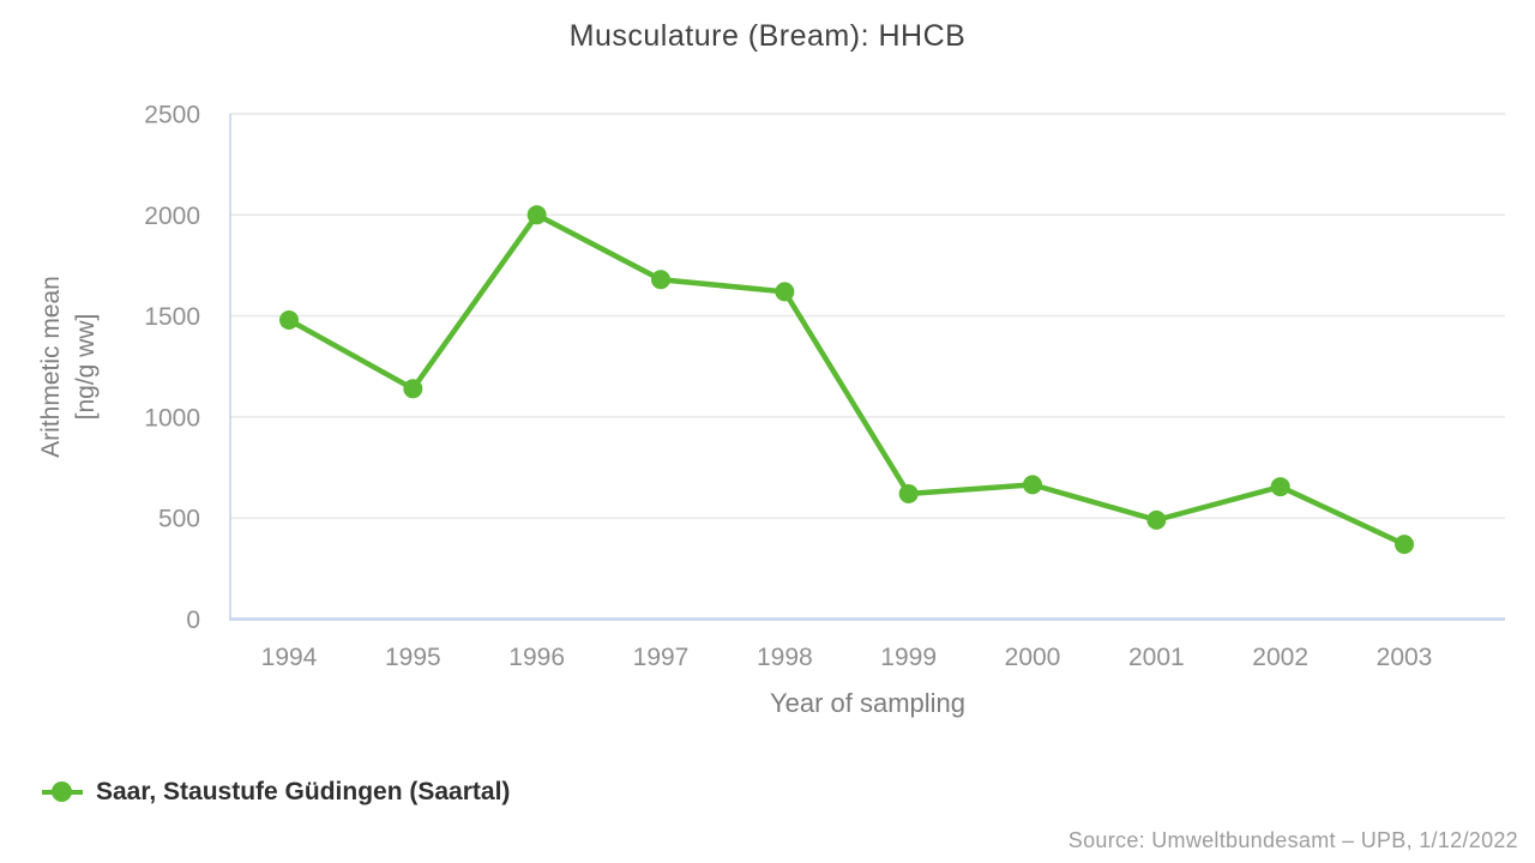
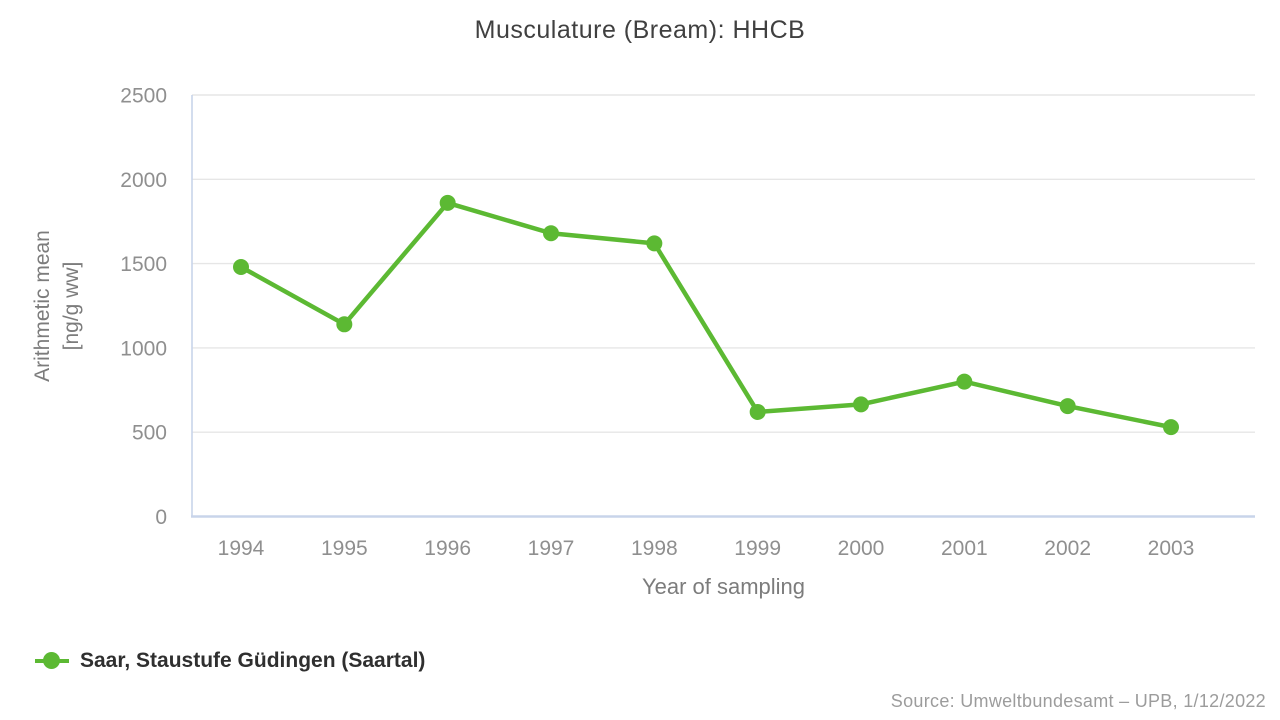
1996: 2000 -> 1860
2001: 490 -> 800
2003: 370 -> 530
